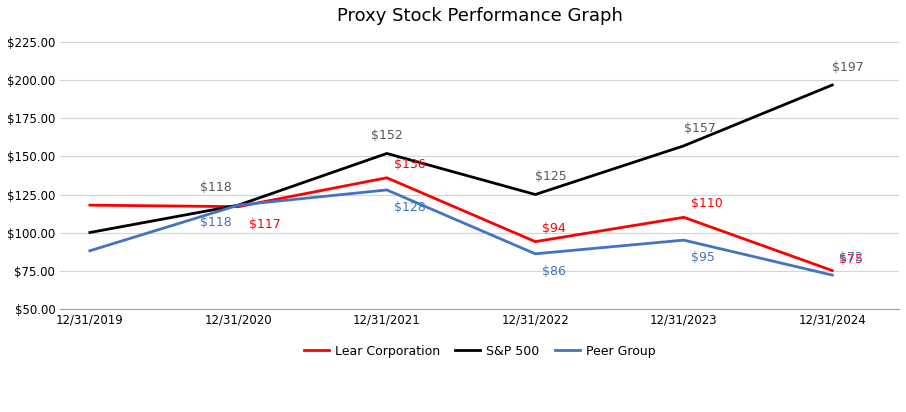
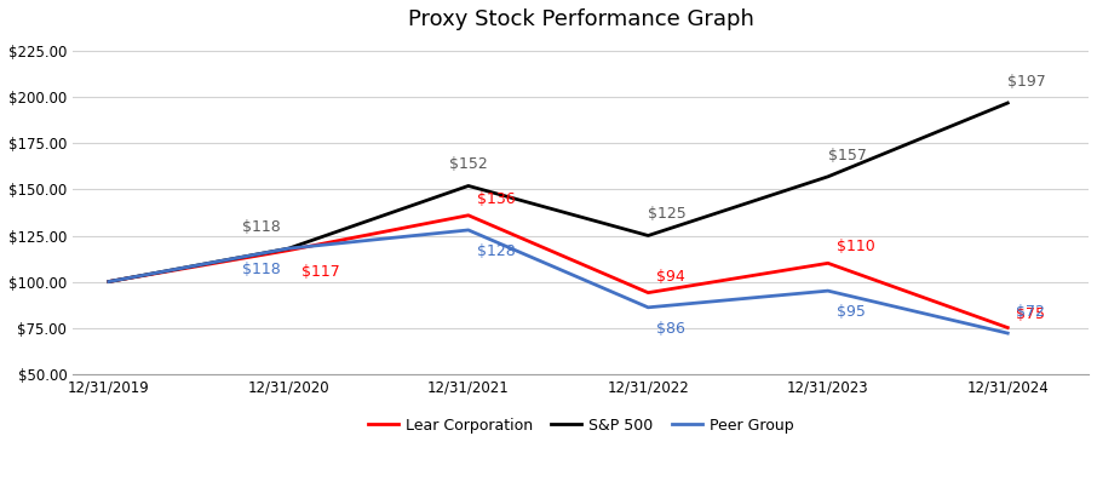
Lear Corporation/12/31/2019: $118 -> $100
Peer Group/12/31/2019: $88 -> $100
